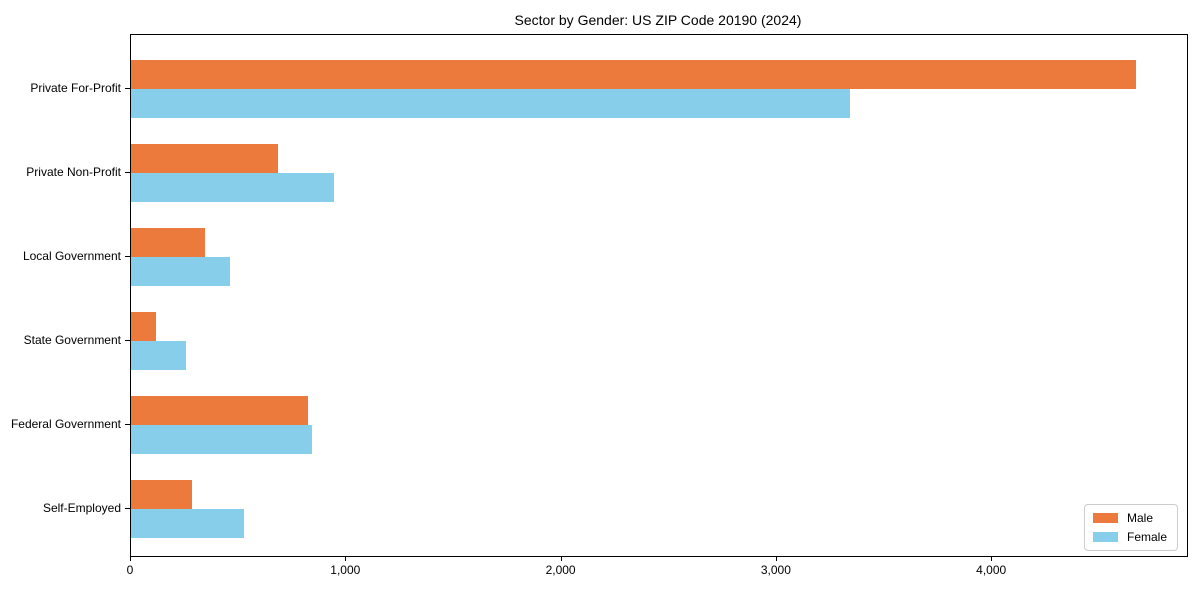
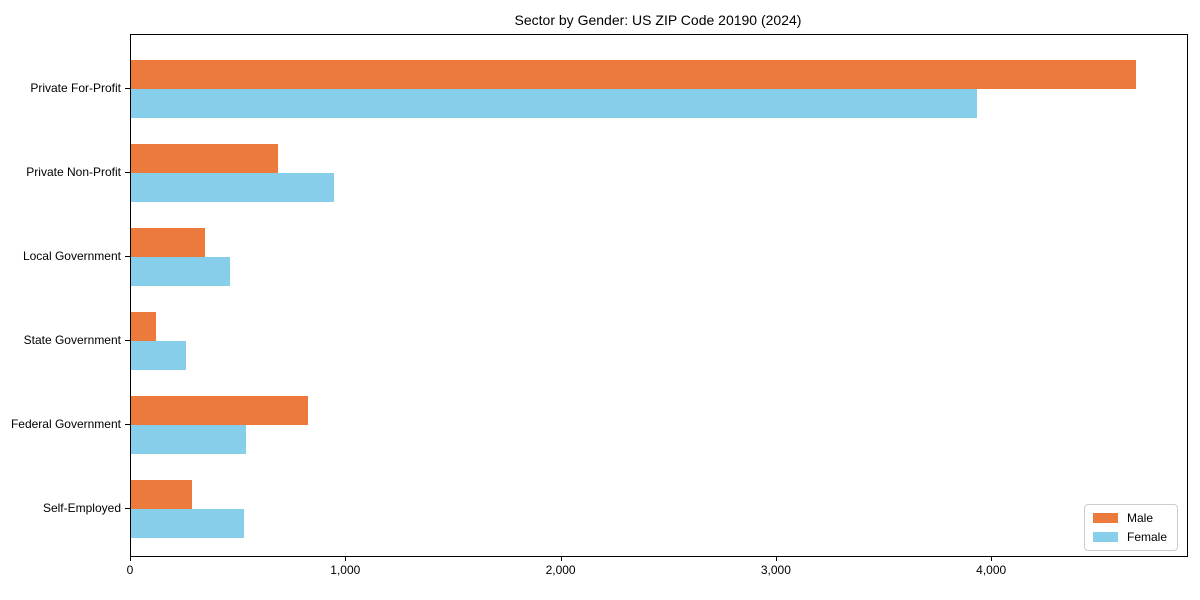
Female/Private For-Profit: 3340 -> 3930
Female/Federal Government: 840 -> 540
